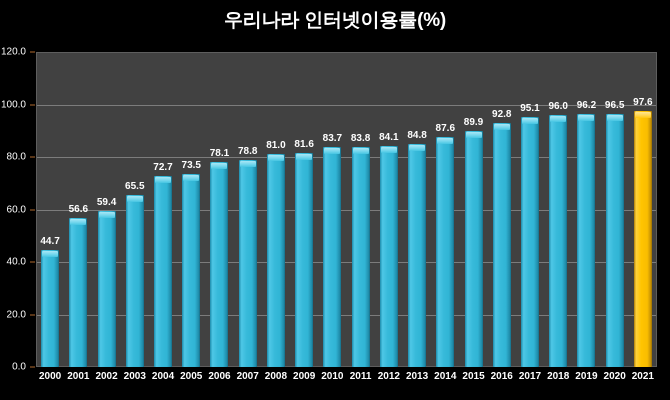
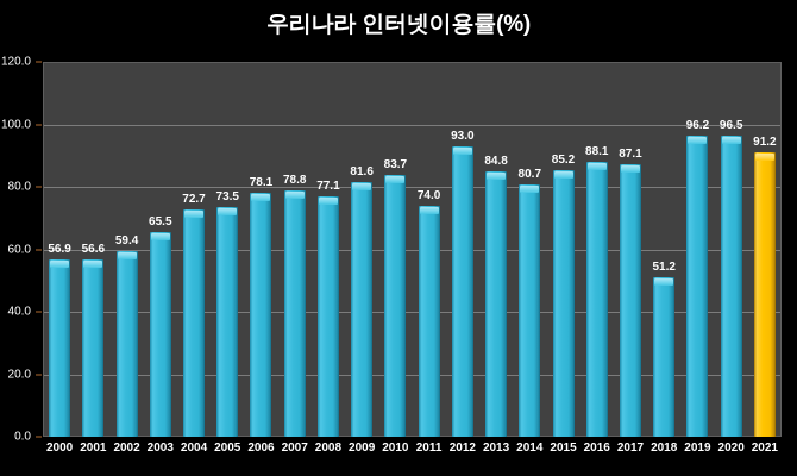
2000: 44.7 -> 56.9
2008: 81.0 -> 77.1
2011: 83.8 -> 74.0
2012: 84.1 -> 93.0
2014: 87.6 -> 80.7
2015: 89.9 -> 85.2
2016: 92.8 -> 88.1
2017: 95.1 -> 87.1
2018: 96.0 -> 51.2
2021: 97.6 -> 91.2
